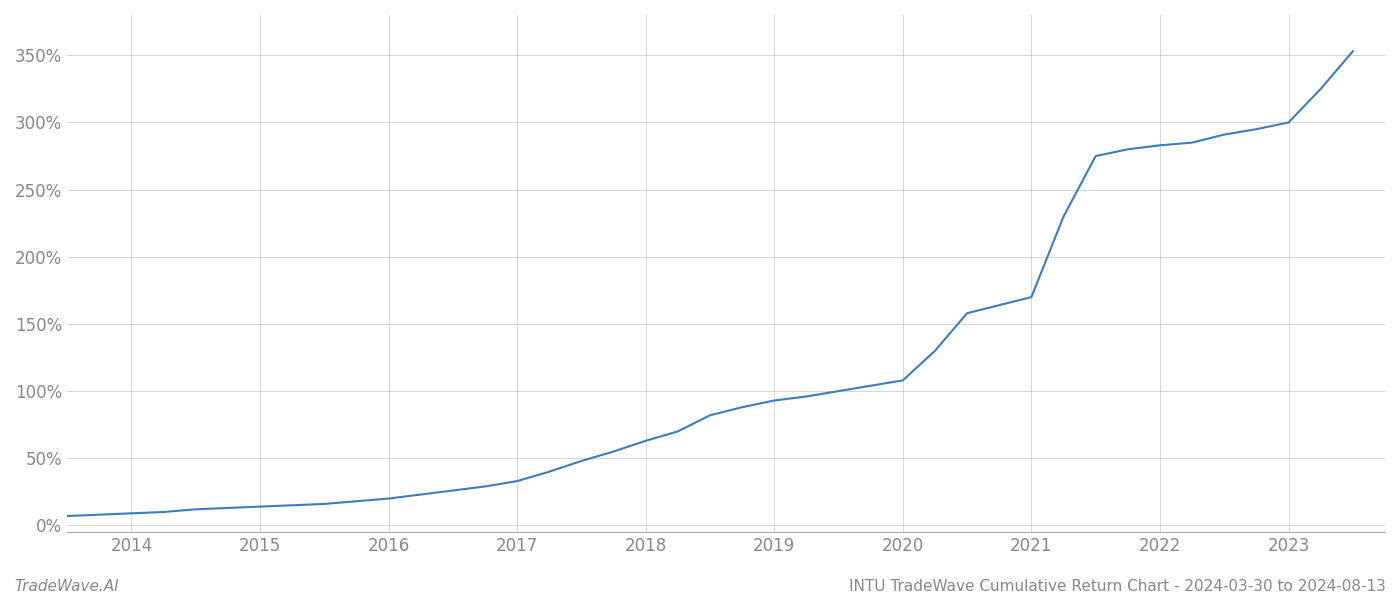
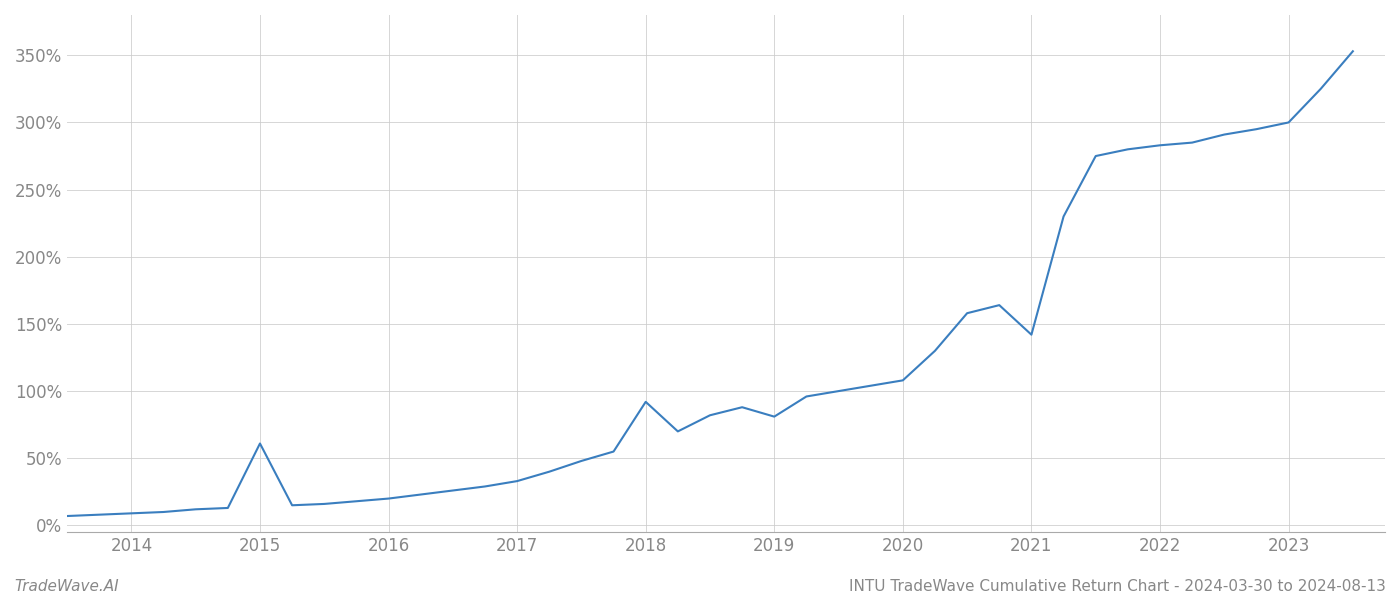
2015: 14% -> 61%
2018: 63% -> 92%
2019: 93% -> 81%
2021: 170% -> 142%
